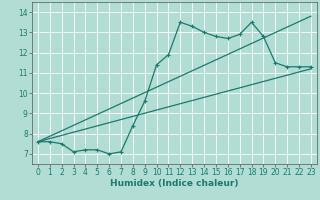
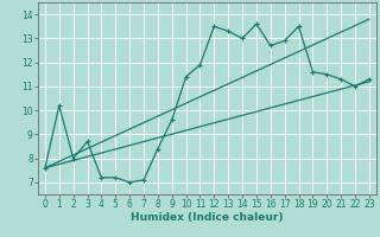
1: 7.6 -> 10.2
2: 7.5 -> 8.0
3: 7.1 -> 8.7
15: 12.8 -> 13.6
19: 12.8 -> 11.6
22: 11.3 -> 11.0
